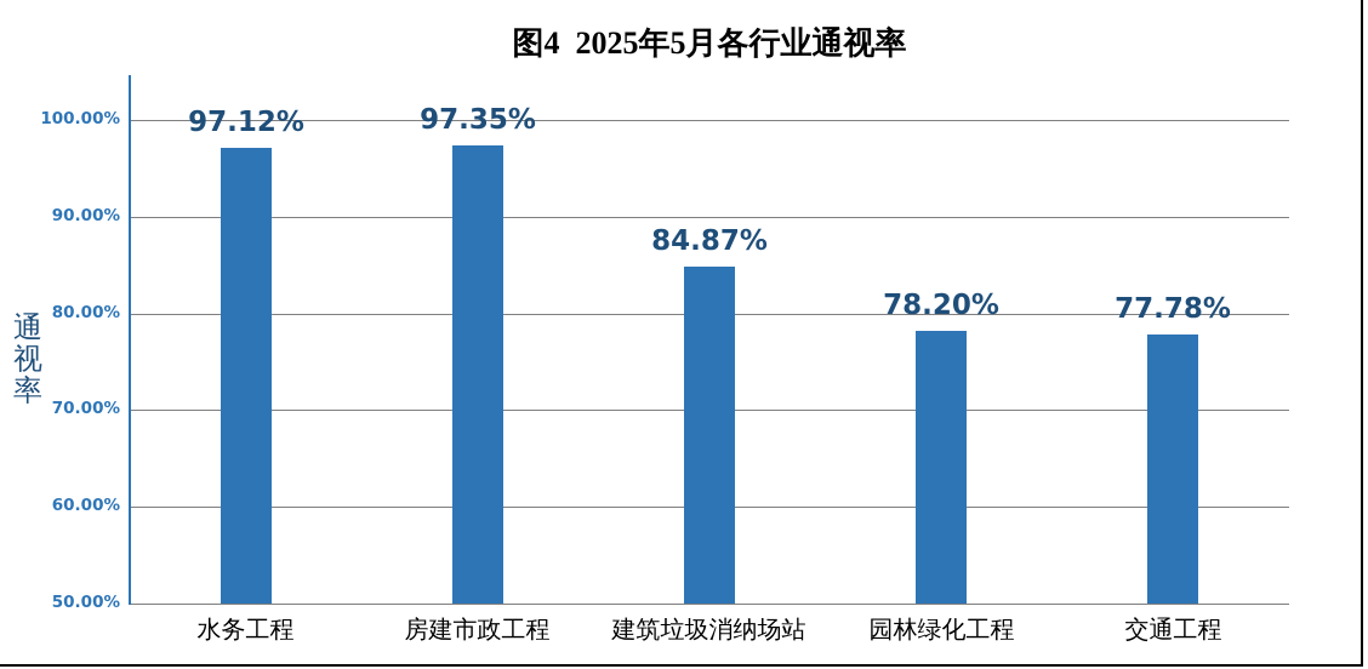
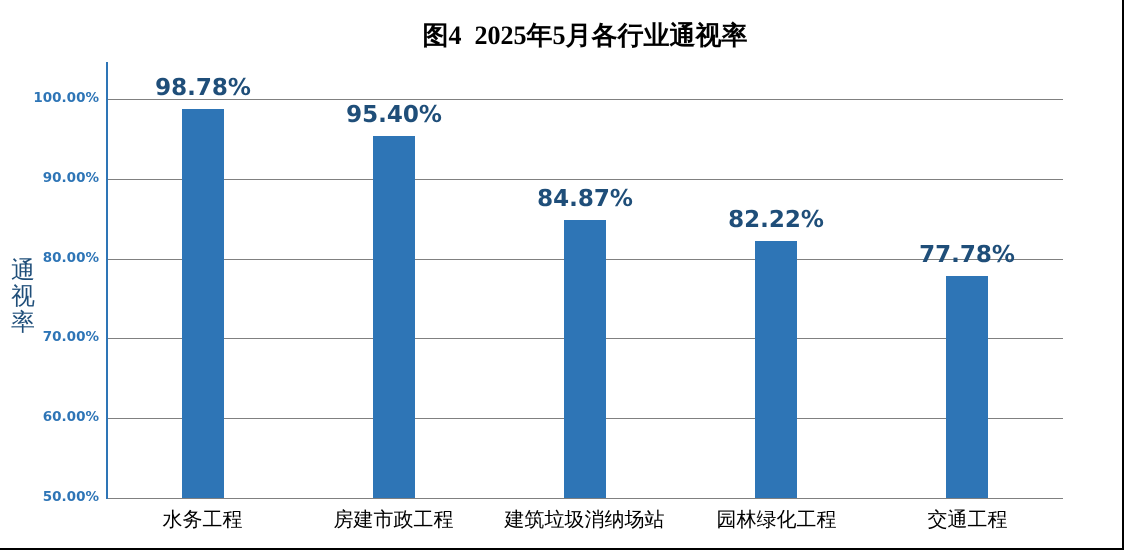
水务工程: 97.12% -> 98.78%
房建市政工程: 97.35% -> 95.40%
园林绿化工程: 78.20% -> 82.22%
